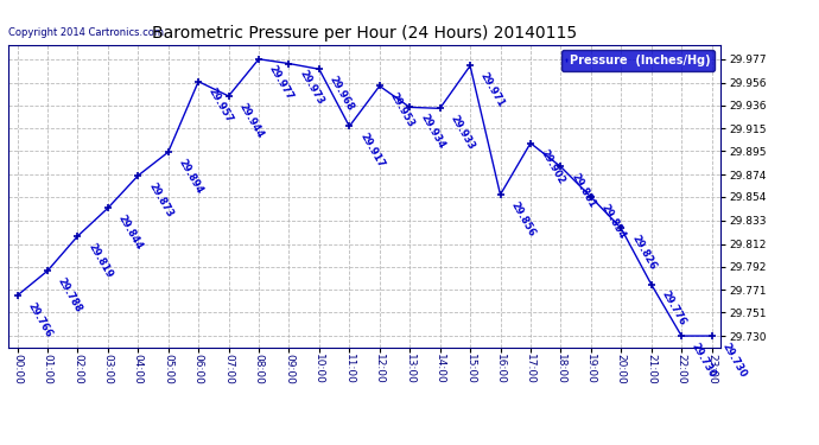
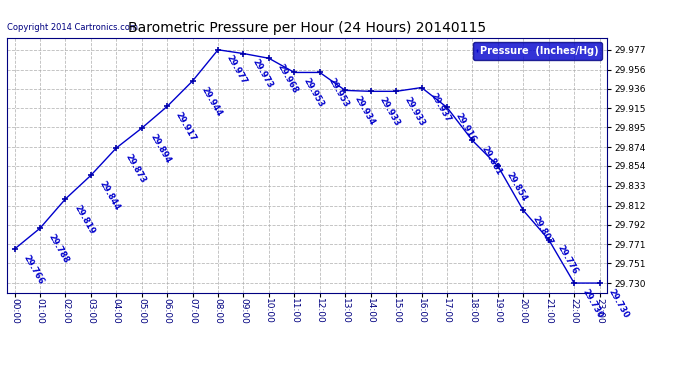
06:00: 29.957 -> 29.917
11:00: 29.917 -> 29.953
15:00: 29.971 -> 29.933
16:00: 29.856 -> 29.937
17:00: 29.902 -> 29.916
20:00: 29.826 -> 29.807
